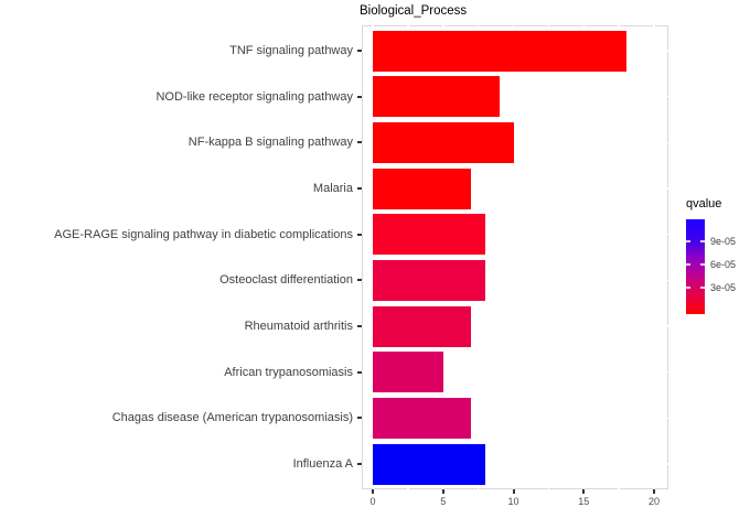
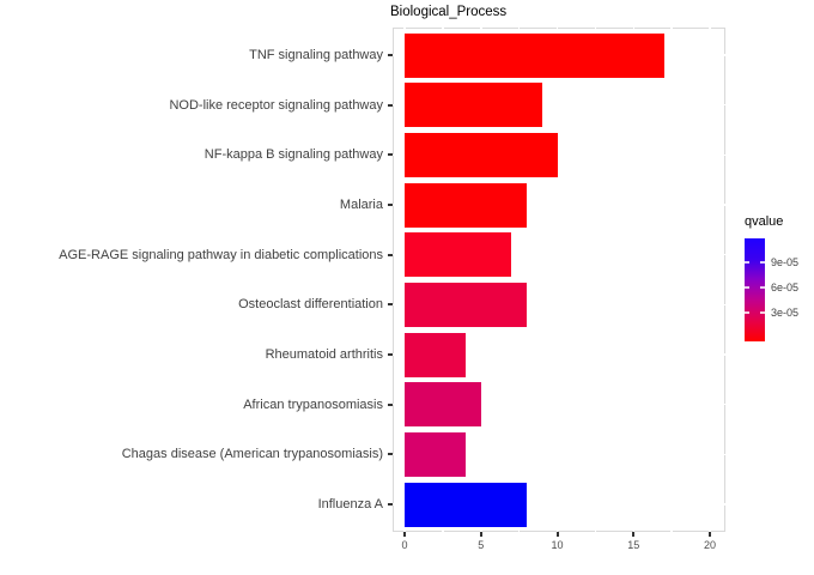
TNF signaling pathway: 18 -> 17
Malaria: 7 -> 8
AGE-RAGE signaling pathway in diabetic complications: 8 -> 7
Rheumatoid arthritis: 7 -> 4
Chagas disease (American trypanosomiasis): 7 -> 4
